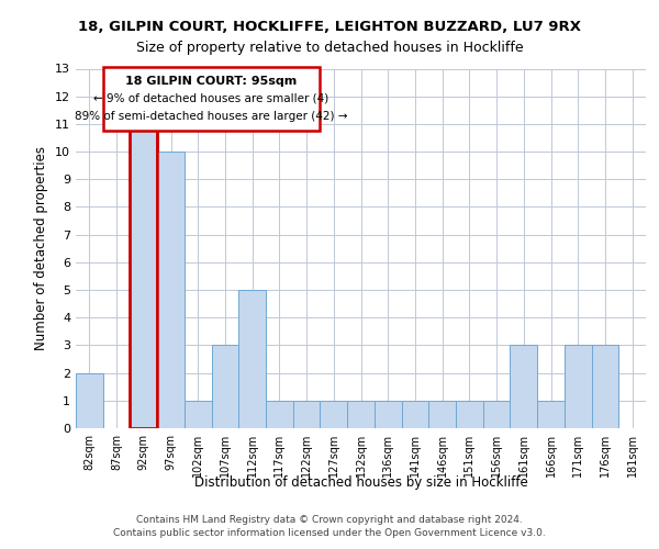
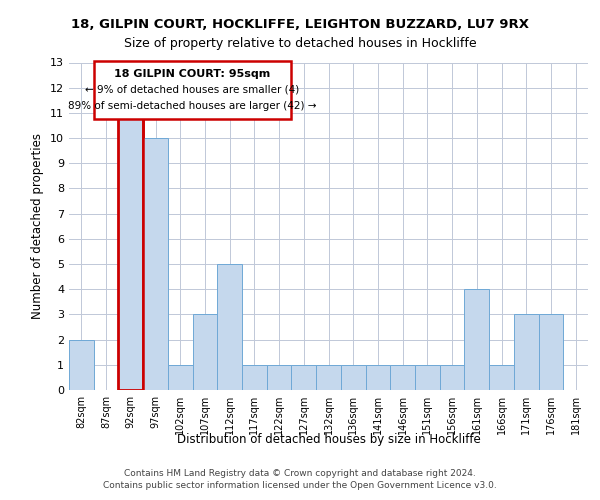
161sqm: 3 -> 4
